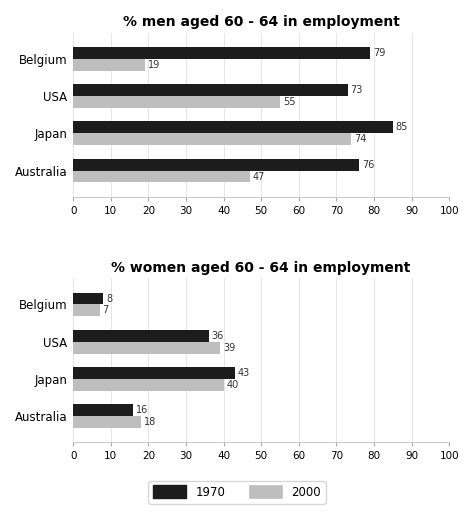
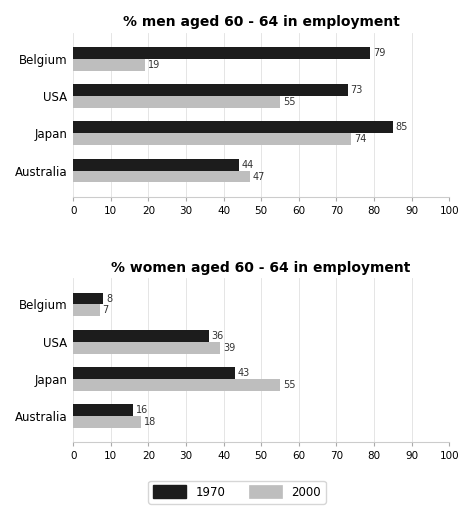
% men aged 60 - 64 in employment/1970/Australia: 76 -> 44
% women aged 60 - 64 in employment/2000/Japan: 40 -> 55
